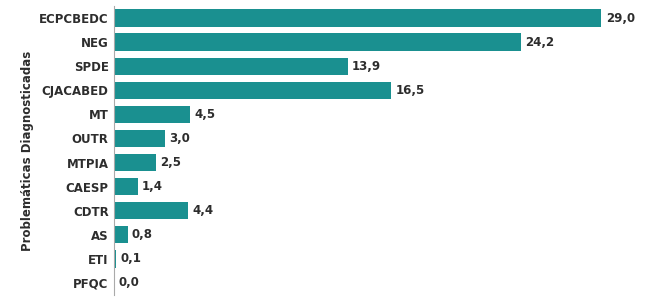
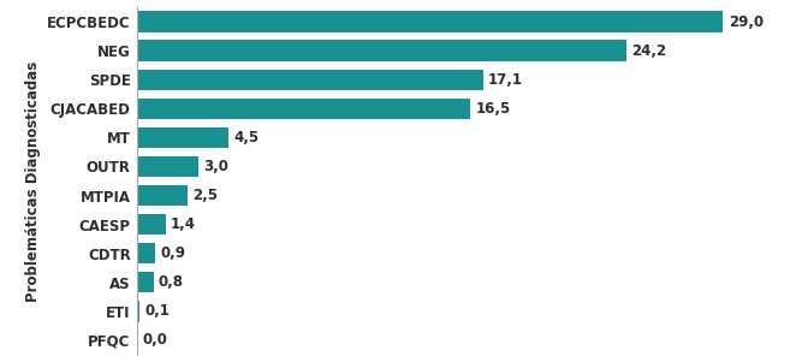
SPDE: 13,9 -> 17,1
CDTR: 4,4 -> 0,9
